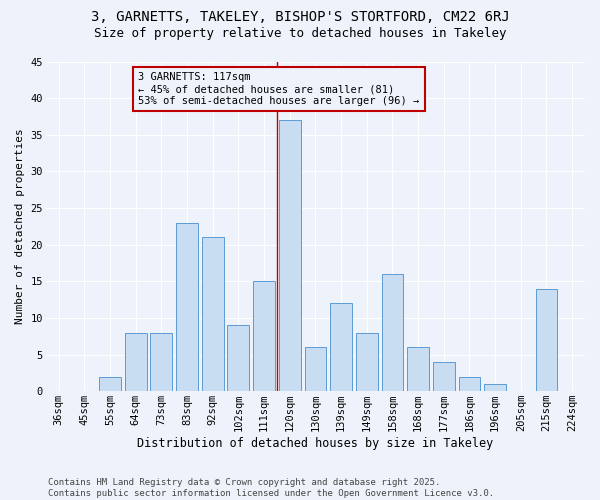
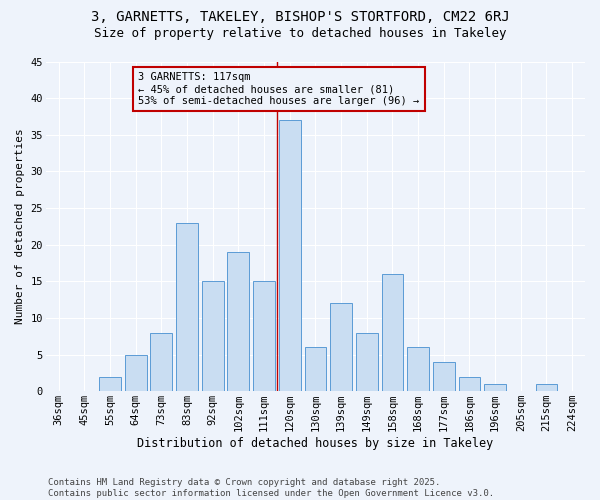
64sqm: 8 -> 5
92sqm: 21 -> 15
102sqm: 9 -> 19
215sqm: 14 -> 1
